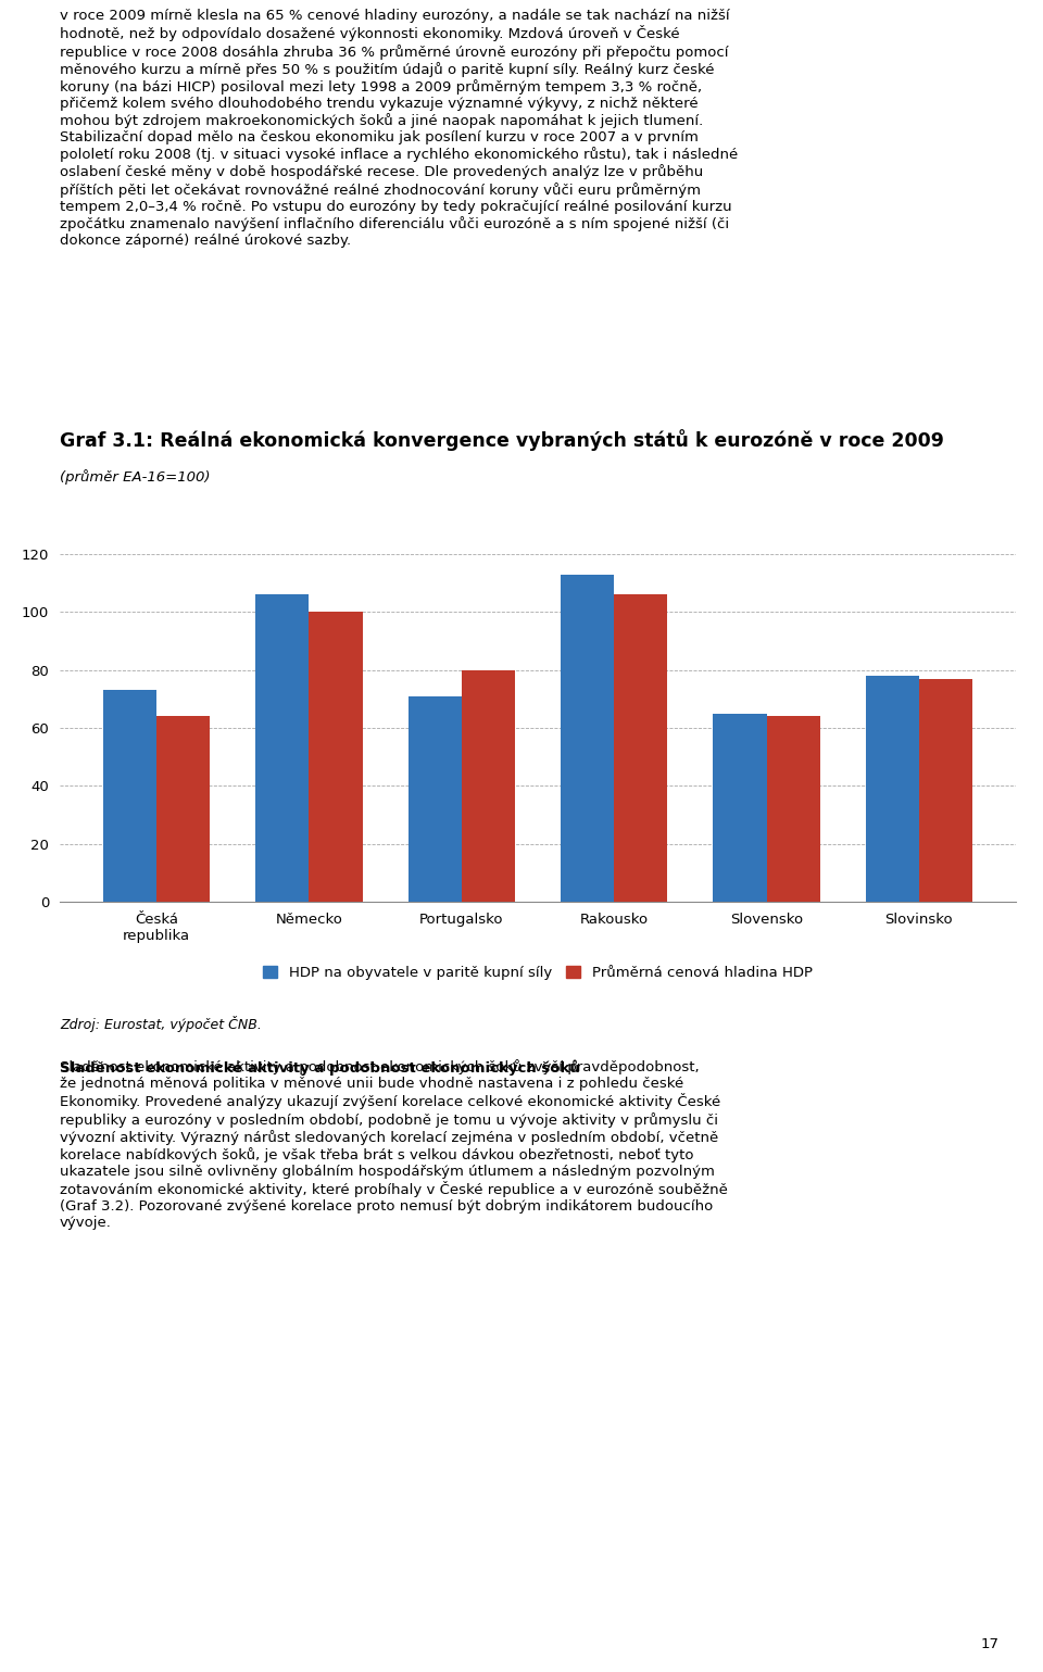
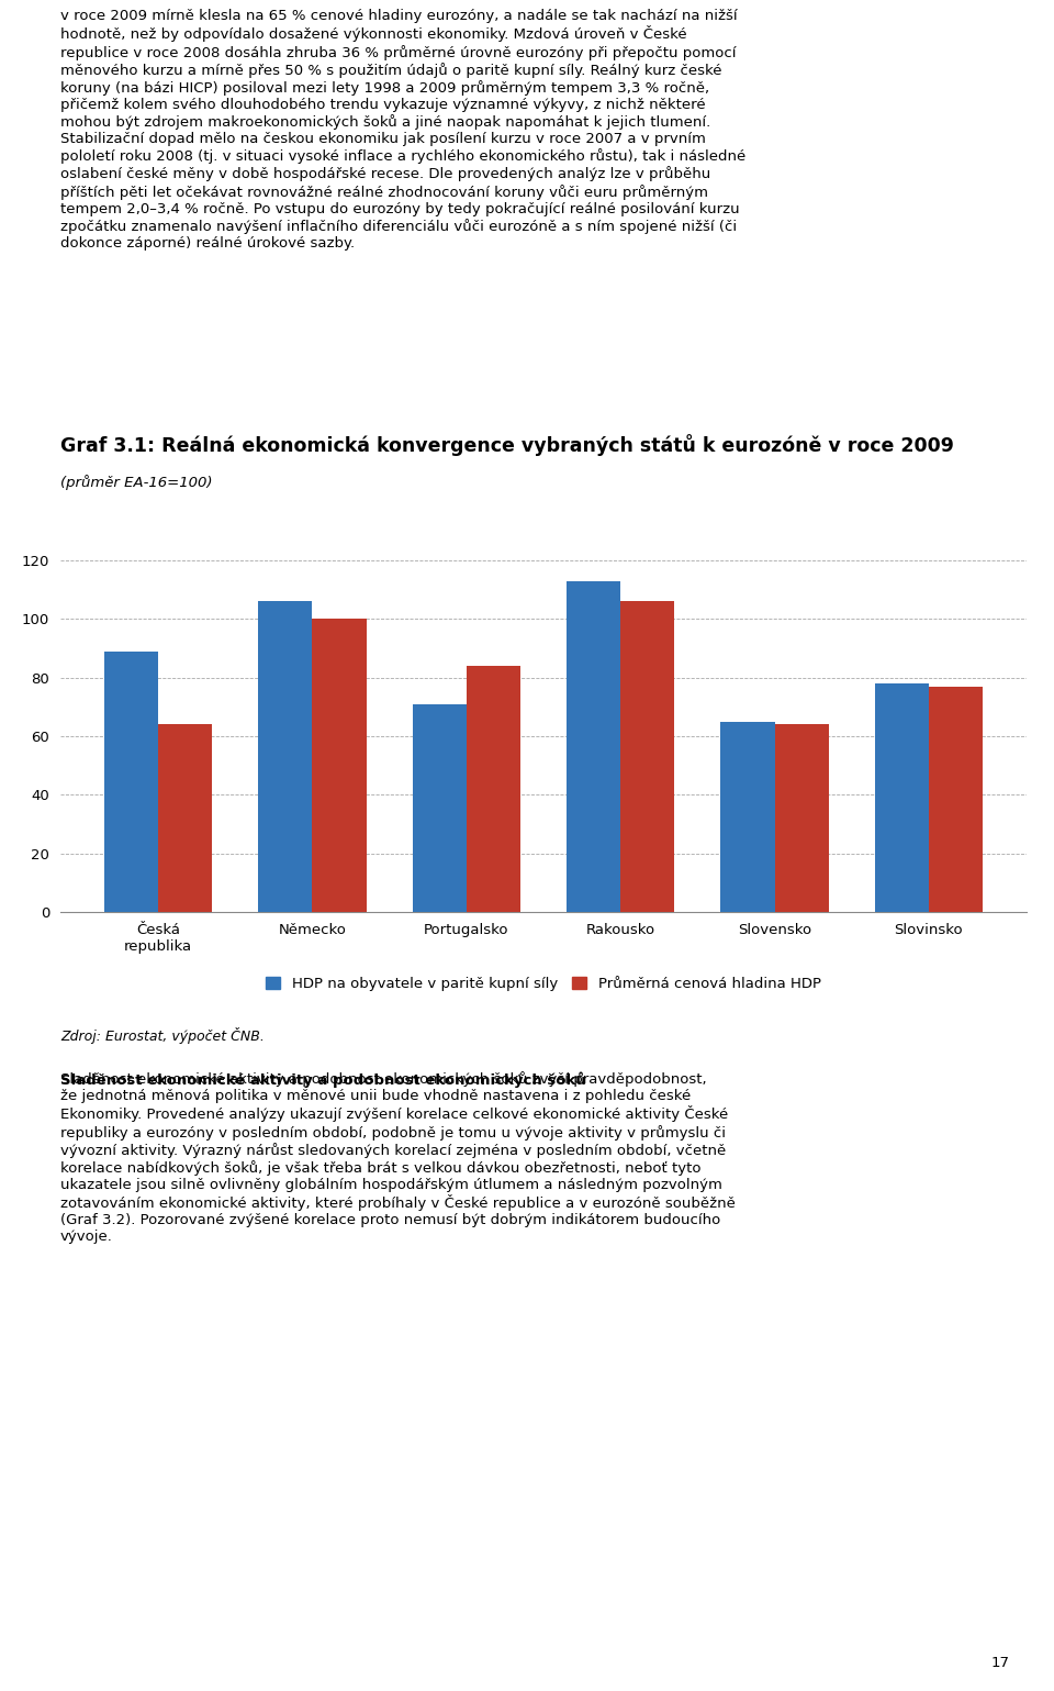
HDP na obyvatele v paritě kupní síly/Česká republika: 73 -> 89
Průměrná cenová hladina HDP/Portugalsko: 80 -> 84
